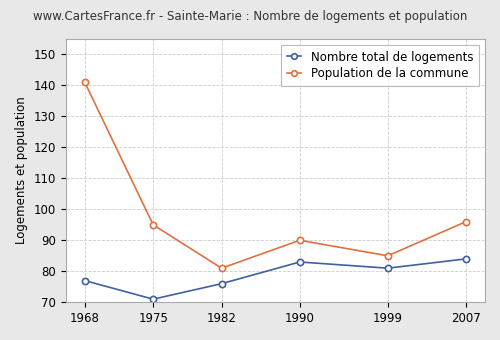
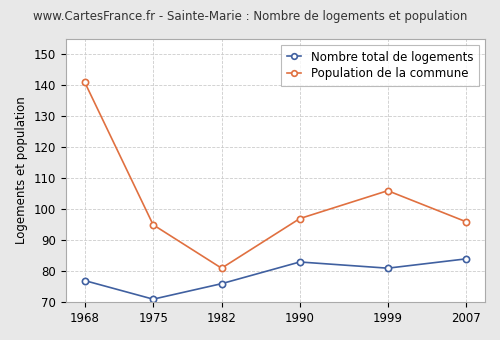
Population de la commune/1990: 90 -> 97
Population de la commune/1999: 85 -> 106
